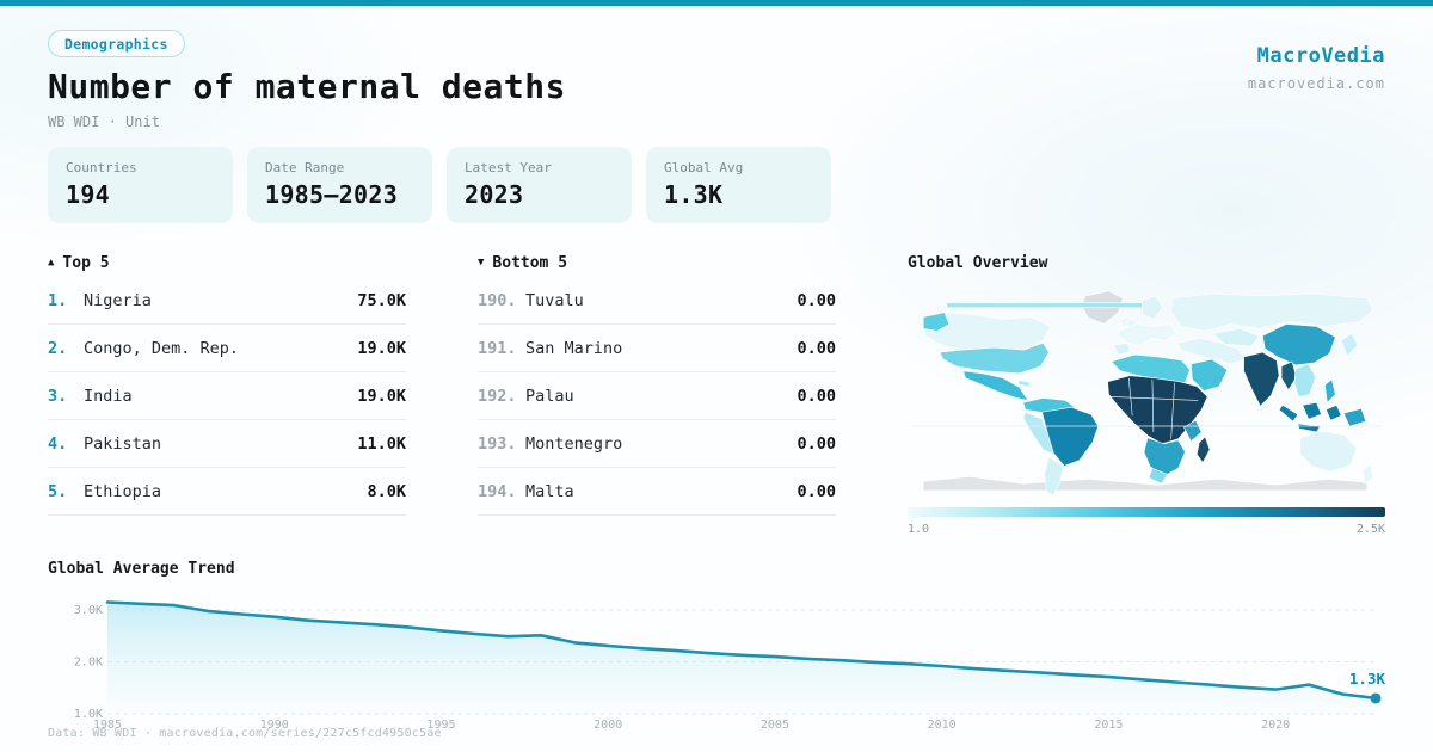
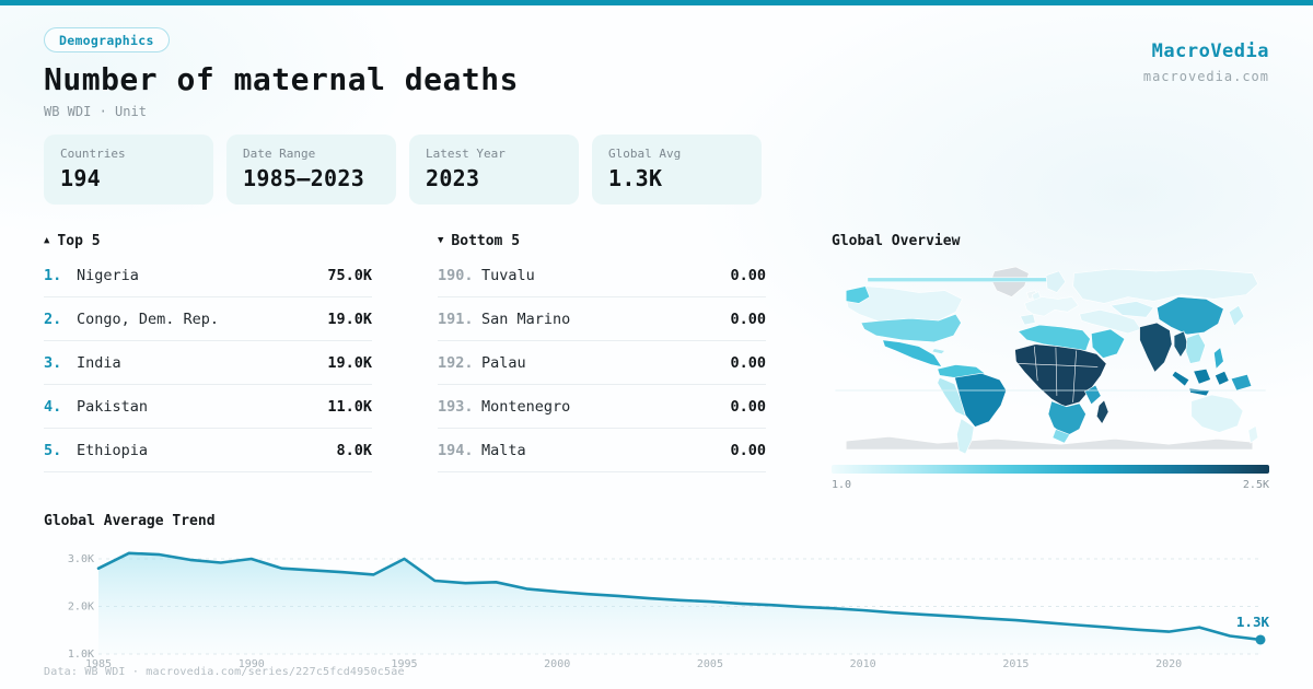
1985: 3.2K -> 2.8K
1990: 2.9K -> 3.0K
1995: 2.6K -> 3.0K
